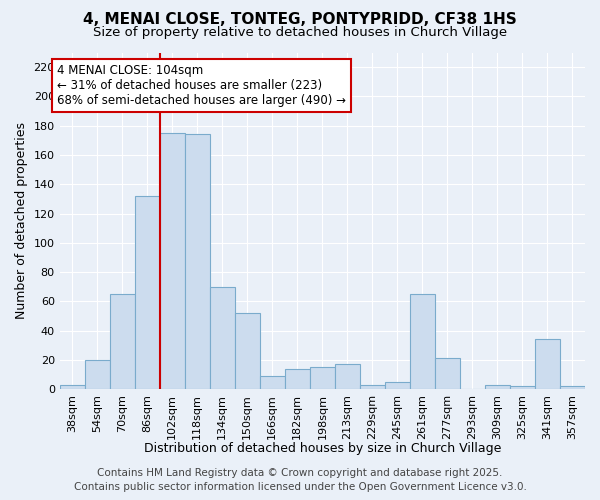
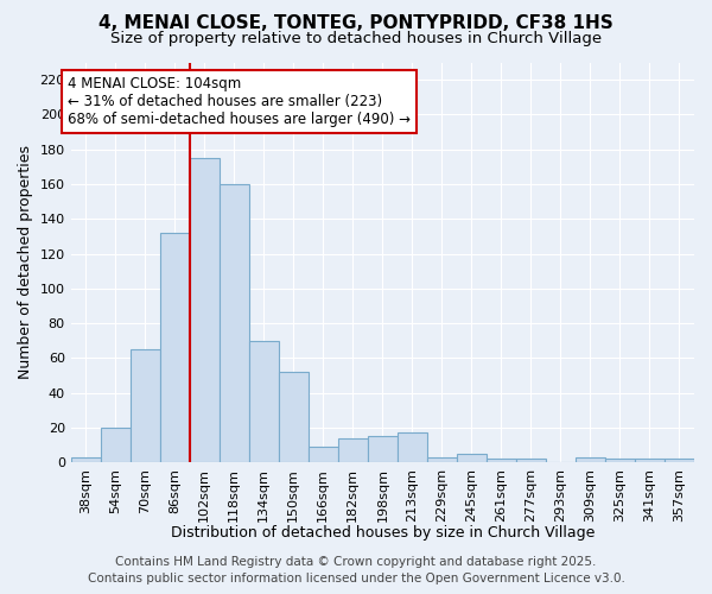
118sqm: 174 -> 160
261sqm: 65 -> 2
277sqm: 21 -> 2
341sqm: 34 -> 2
